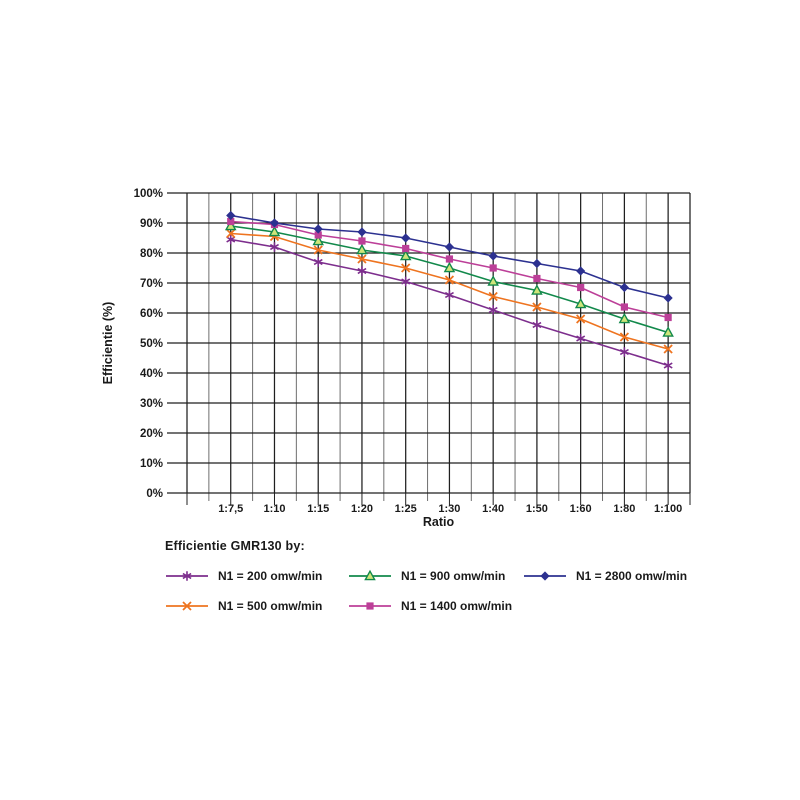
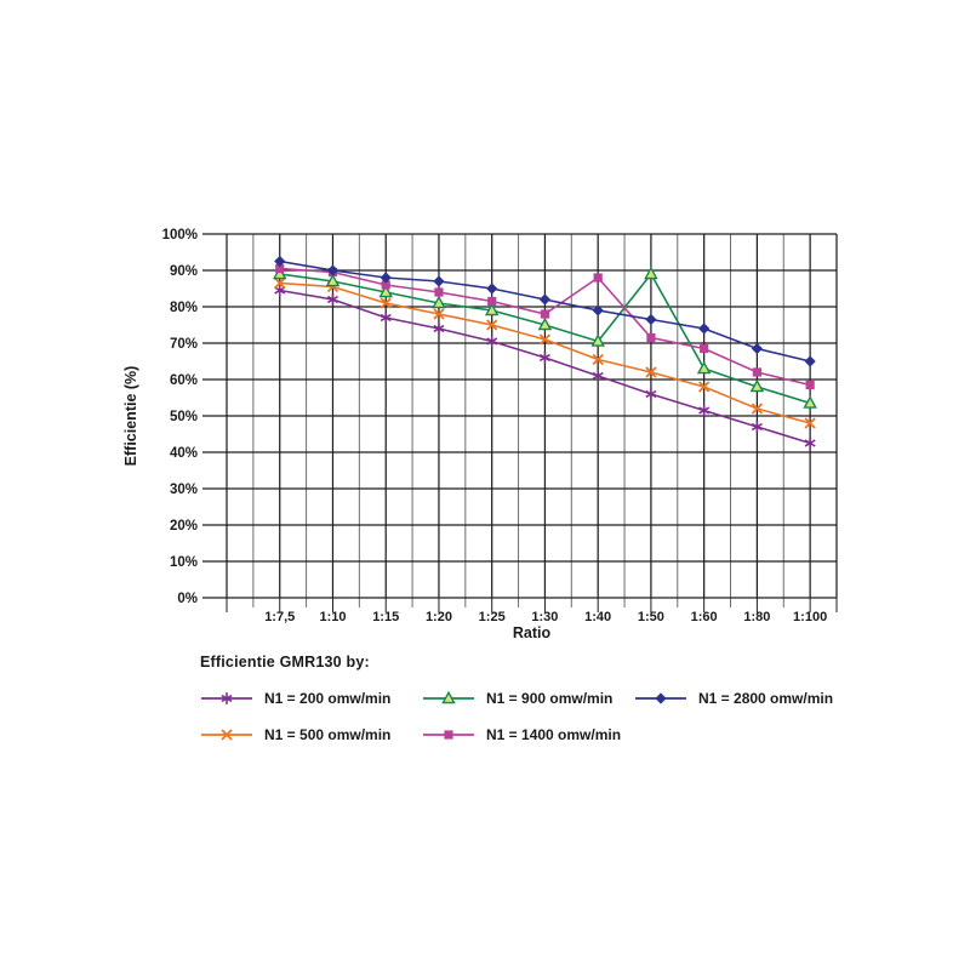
N1 = 1400 omw/min/1:40: 75% -> 88%
N1 = 900 omw/min/1:50: 68% -> 89%
